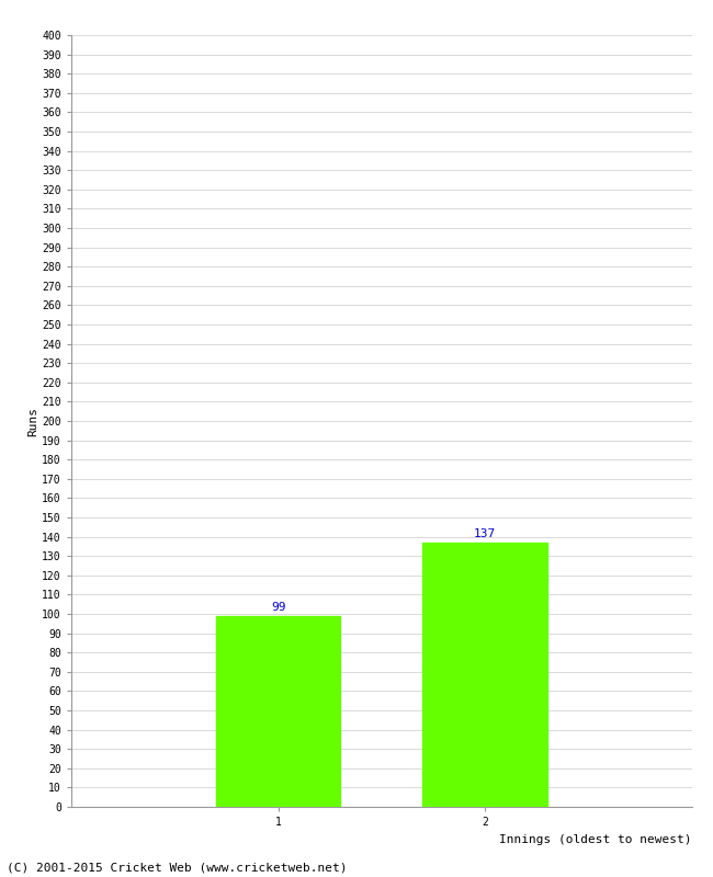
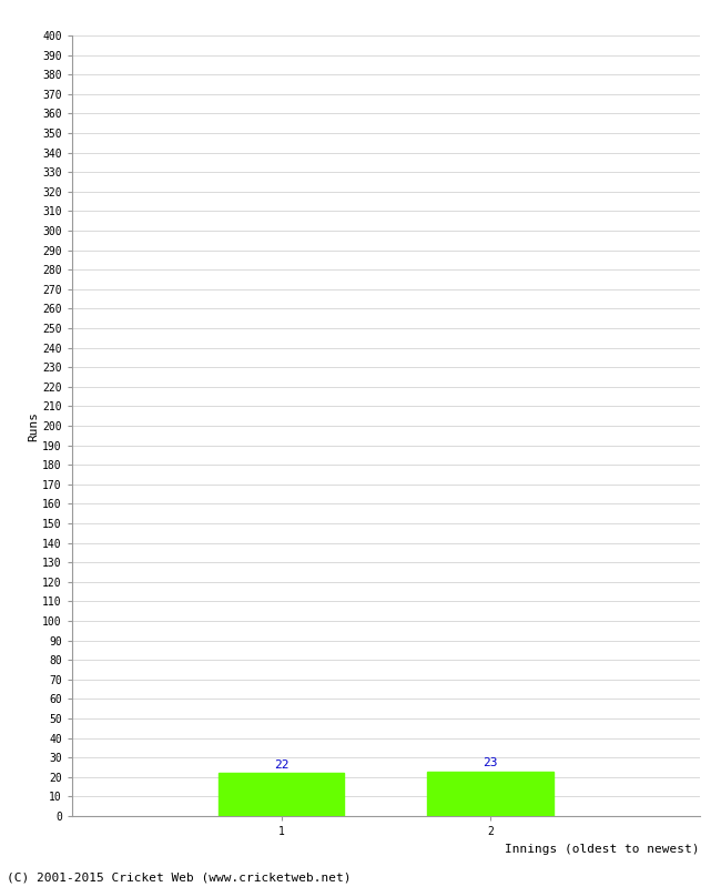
1: 99 -> 22
2: 137 -> 23
